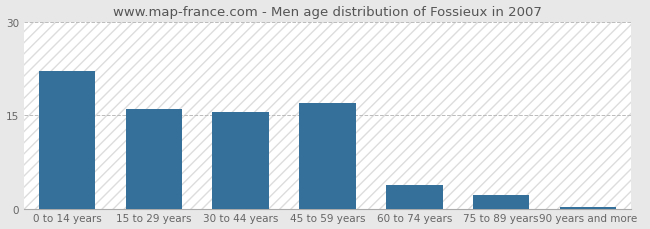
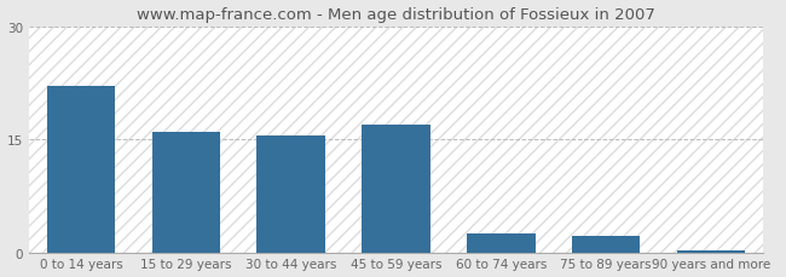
60 to 74 years: 3.8 -> 2.5
